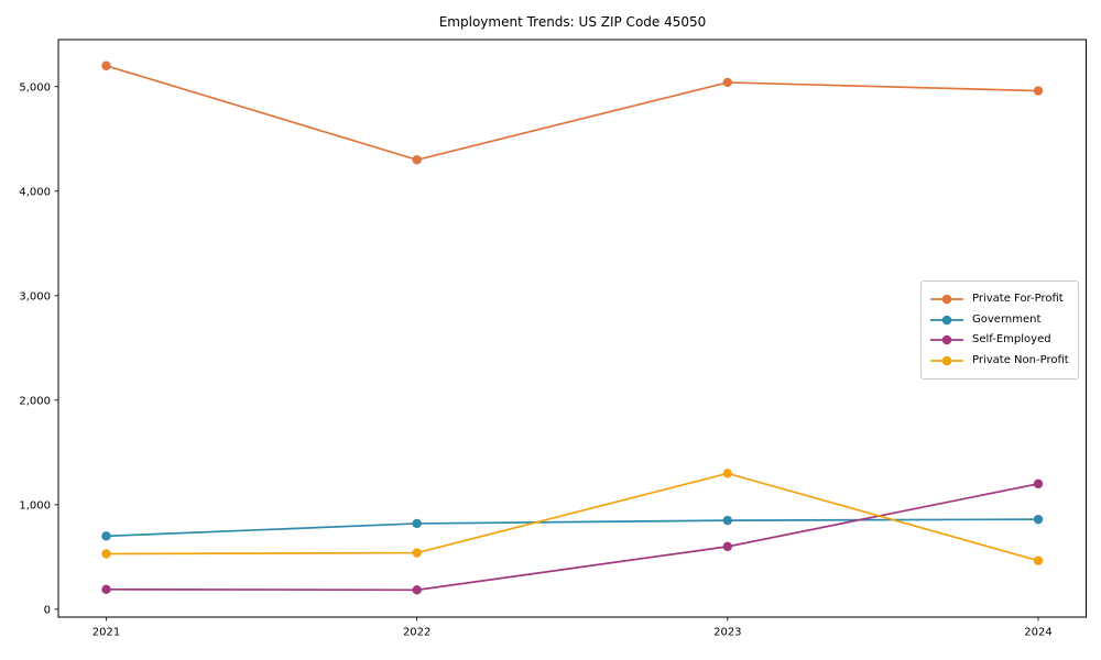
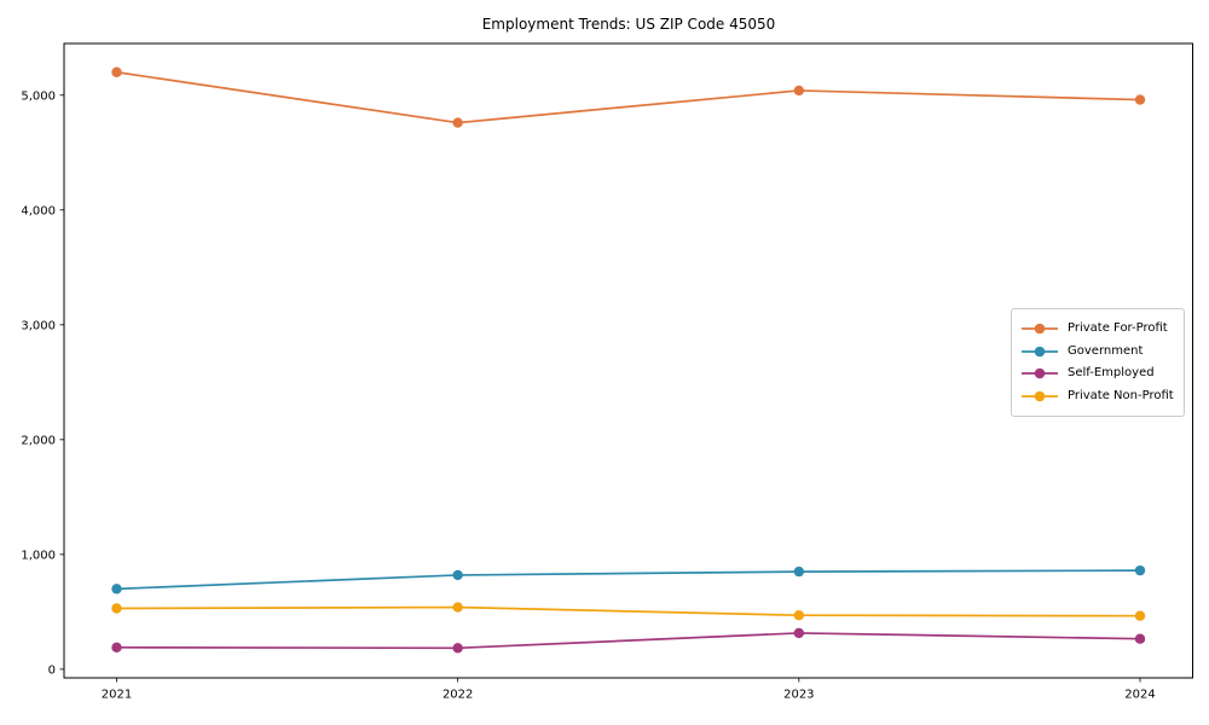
Private For-Profit/2022: 4300 -> 4800
Self-Employed/2023: 600 -> 300
Private Non-Profit/2023: 1300 -> 500
Self-Employed/2024: 1200 -> 300
